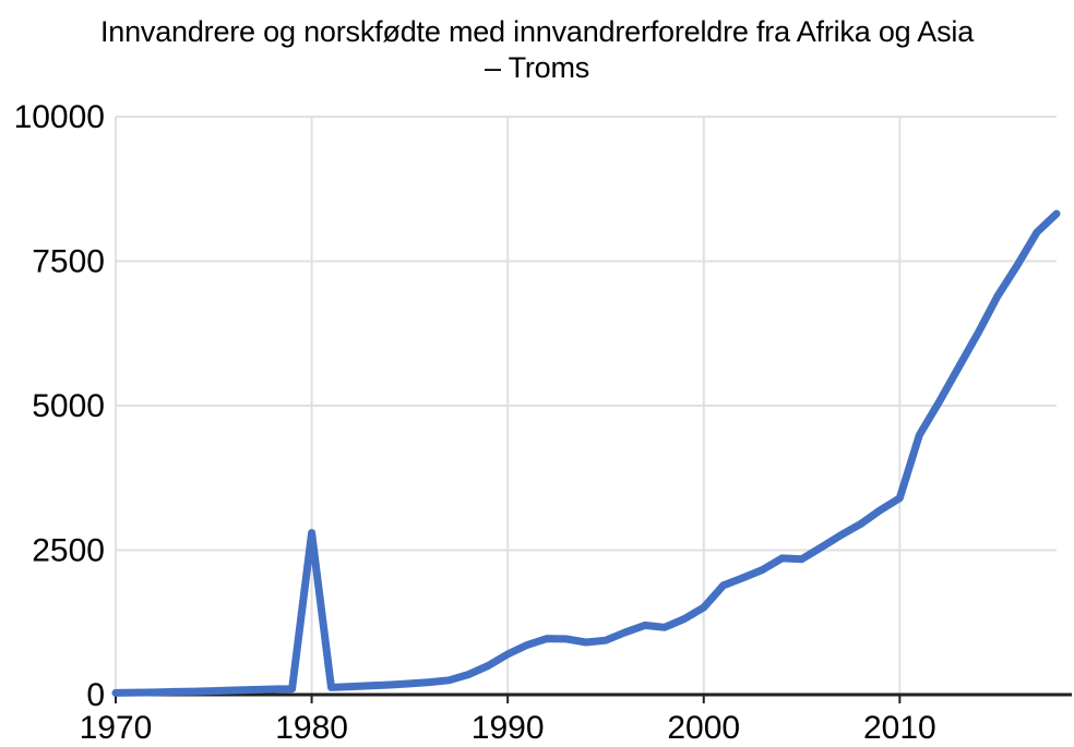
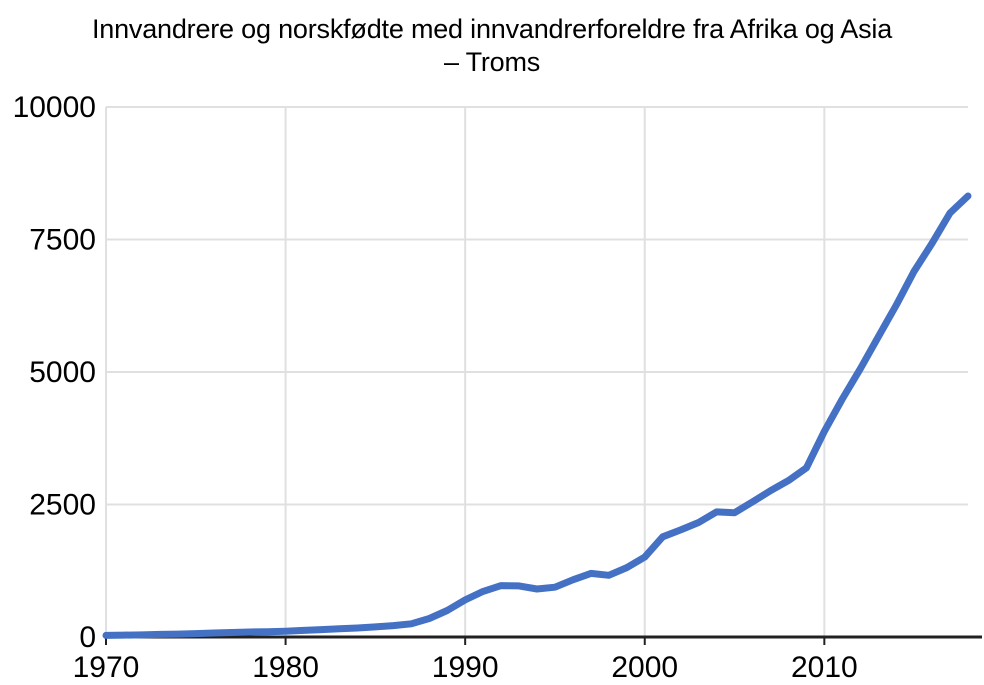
1980: 2800 -> 100
2010: 3400 -> 3900
